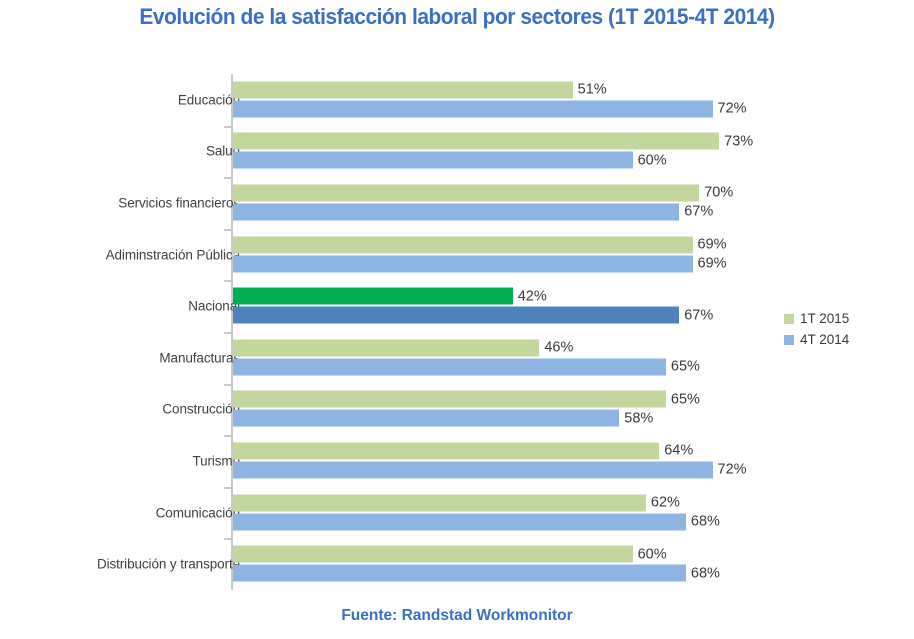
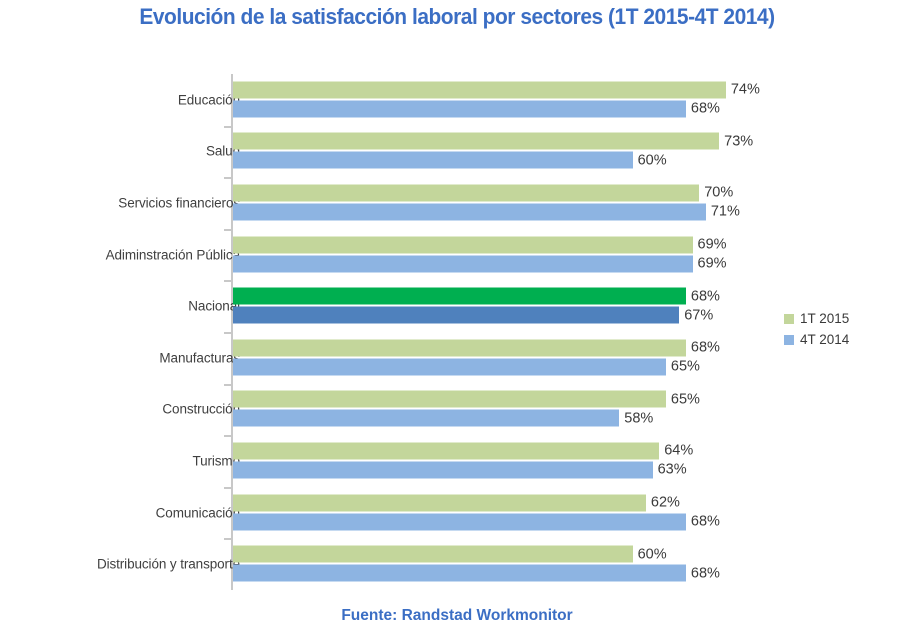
1T 2015/Educación: 51% -> 74%
4T 2014/Educación: 72% -> 68%
4T 2014/Servicios financieros: 67% -> 71%
1T 2015/Nacional: 42% -> 68%
1T 2015/Manufacturas: 46% -> 68%
4T 2014/Turismo: 72% -> 63%
